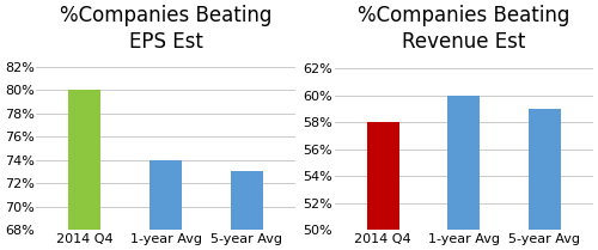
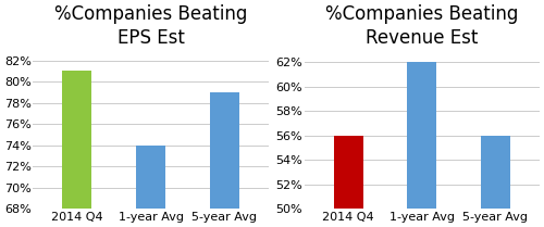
%Companies Beating EPS Est/2014 Q4: 80% -> 81%
%Companies Beating EPS Est/5-year Avg: 73% -> 79%
%Companies Beating Revenue Est/2014 Q4: 58% -> 56%
%Companies Beating Revenue Est/1-year Avg: 60% -> 62%
%Companies Beating Revenue Est/5-year Avg: 59% -> 56%
